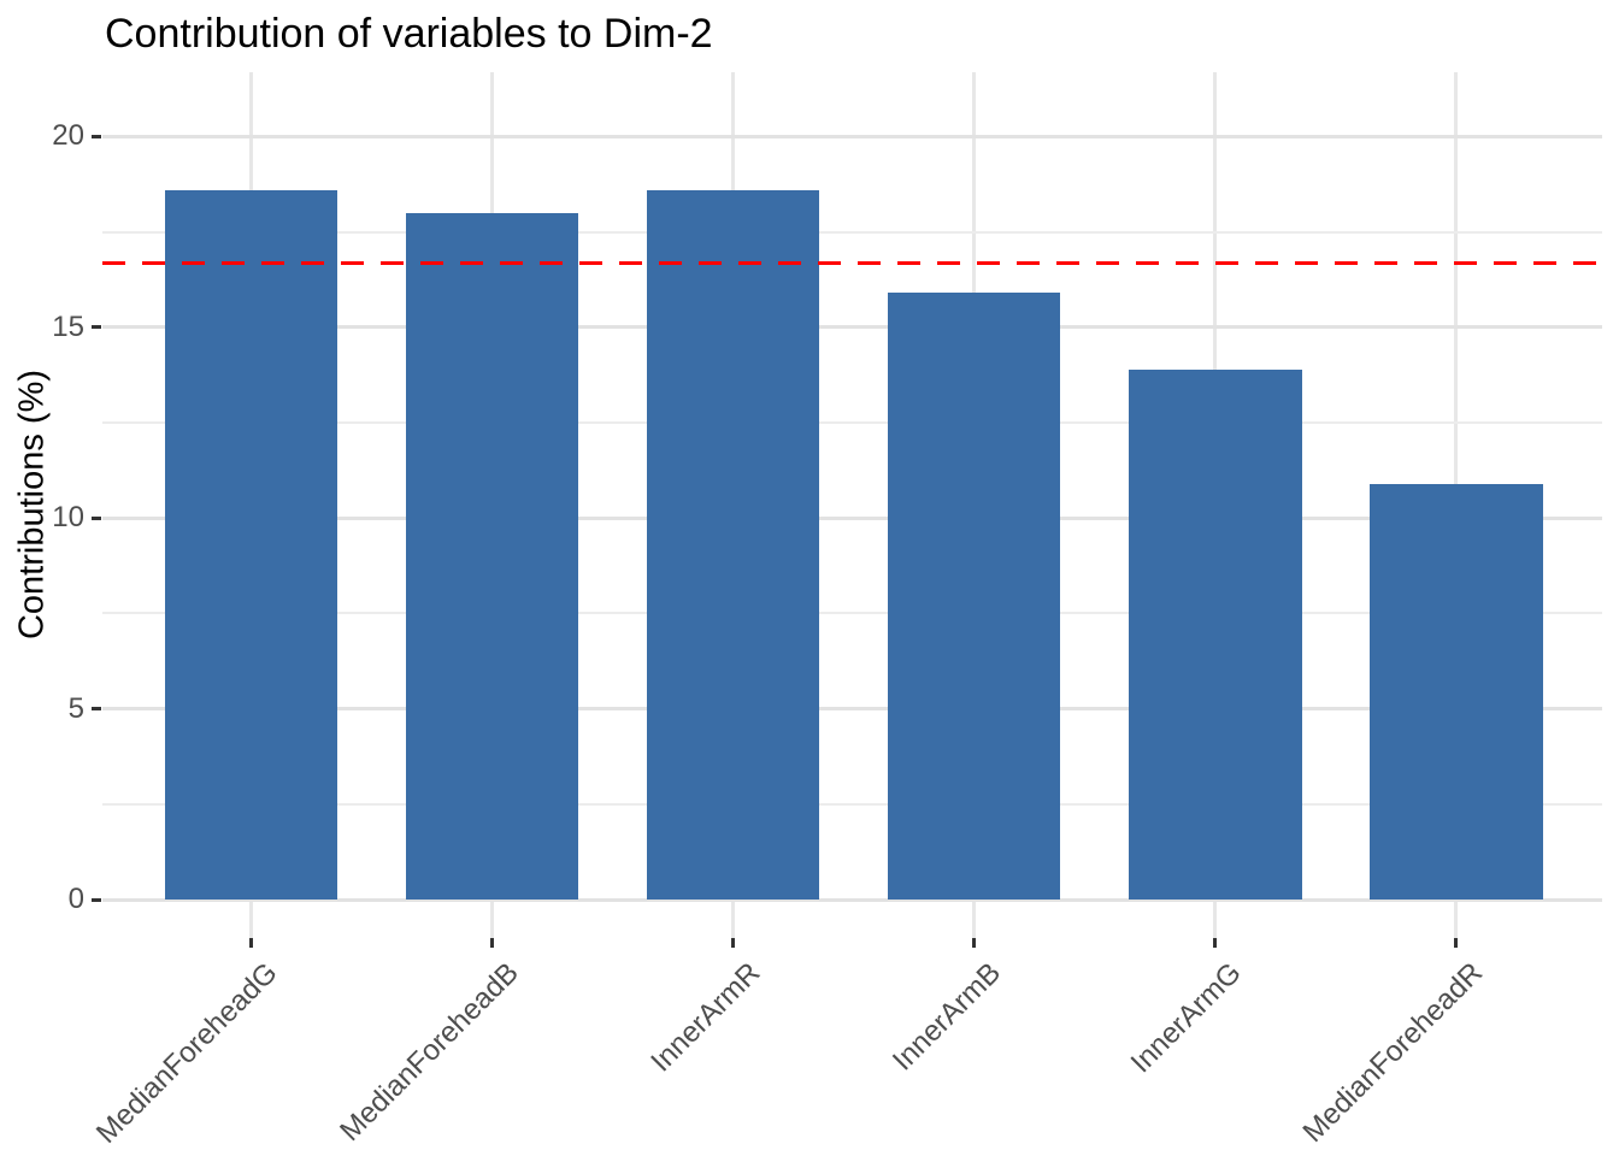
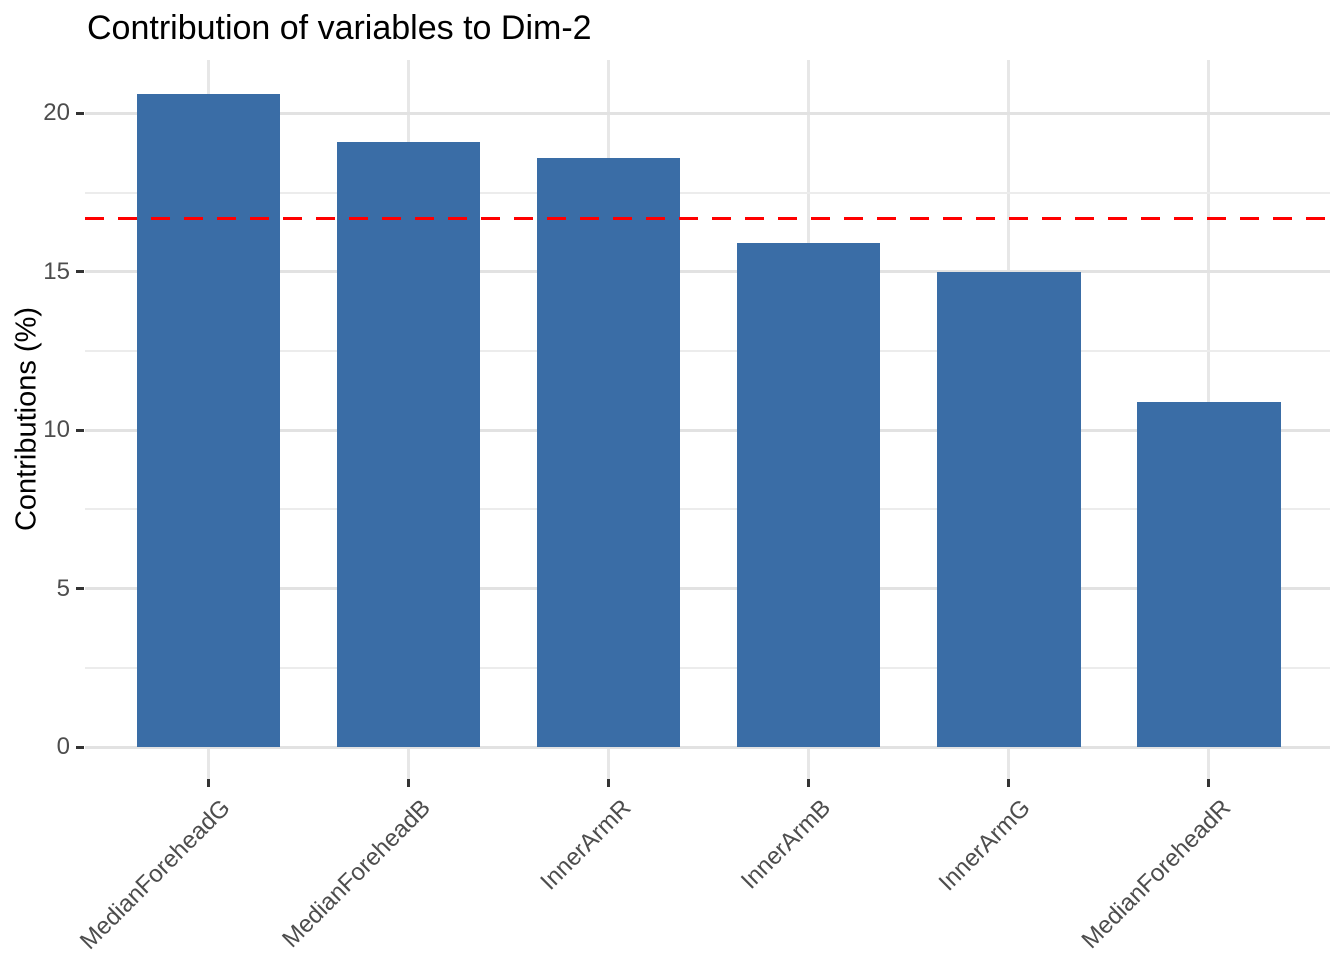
MedianForeheadG: 18.6 -> 20.6
MedianForeheadB: 18.0 -> 19.1
InnerArmG: 13.9 -> 15.0
